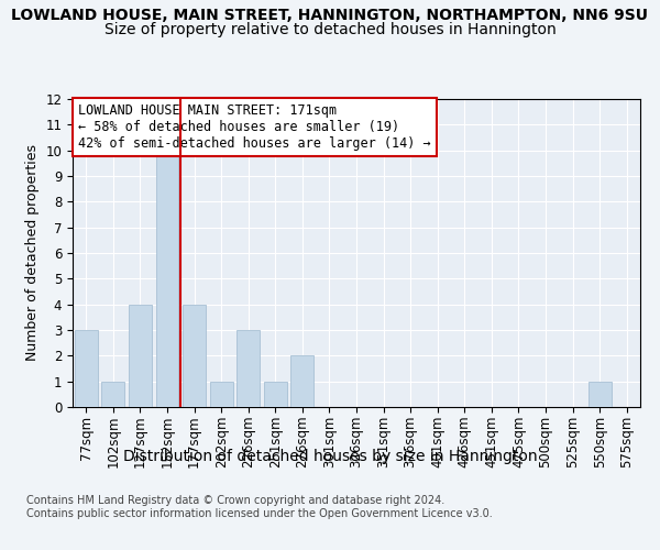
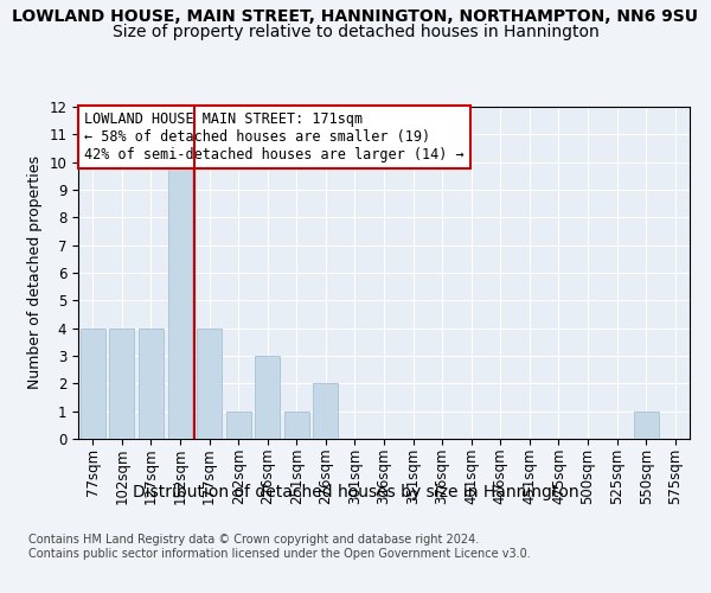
77sqm: 3 -> 4
102sqm: 1 -> 4
